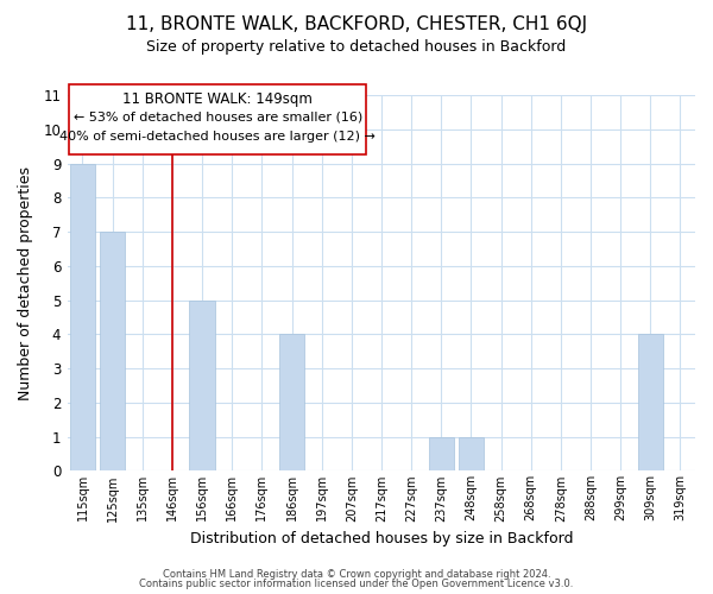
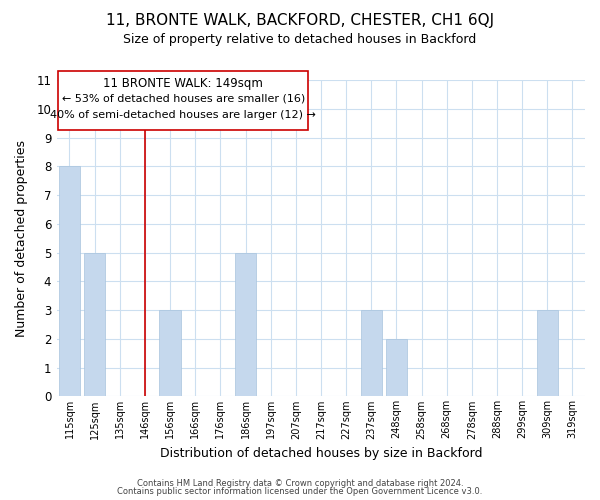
115sqm: 9 -> 8
125sqm: 7 -> 5
156sqm: 5 -> 3
186sqm: 4 -> 5
237sqm: 1 -> 3
248sqm: 1 -> 2
309sqm: 4 -> 3
